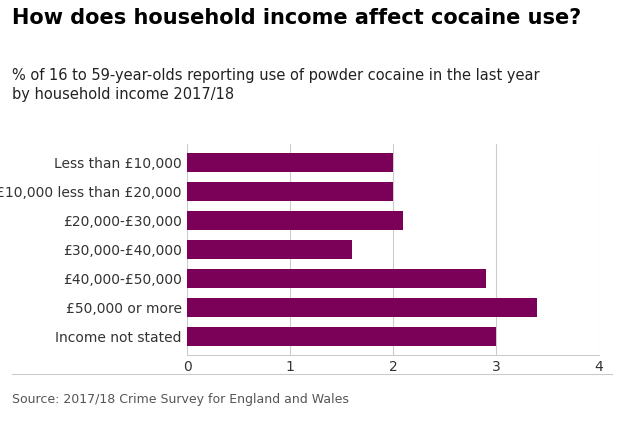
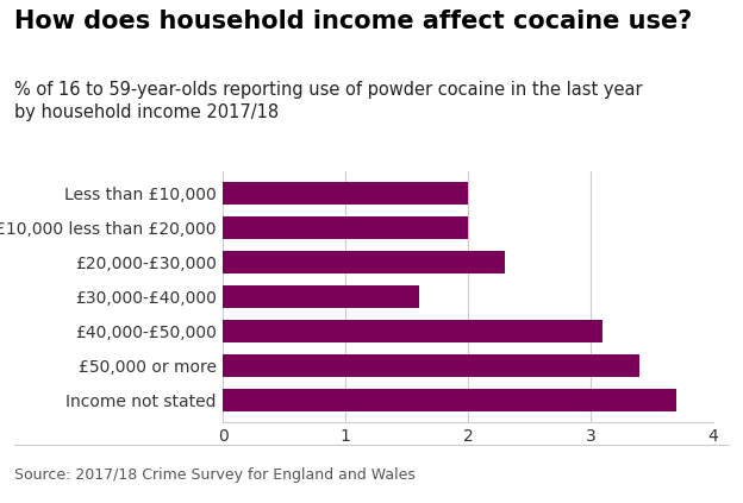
£20,000-£30,000: 2.1 -> 2.3
£40,000-£50,000: 2.9 -> 3.1
Income not stated: 3.0 -> 3.7
